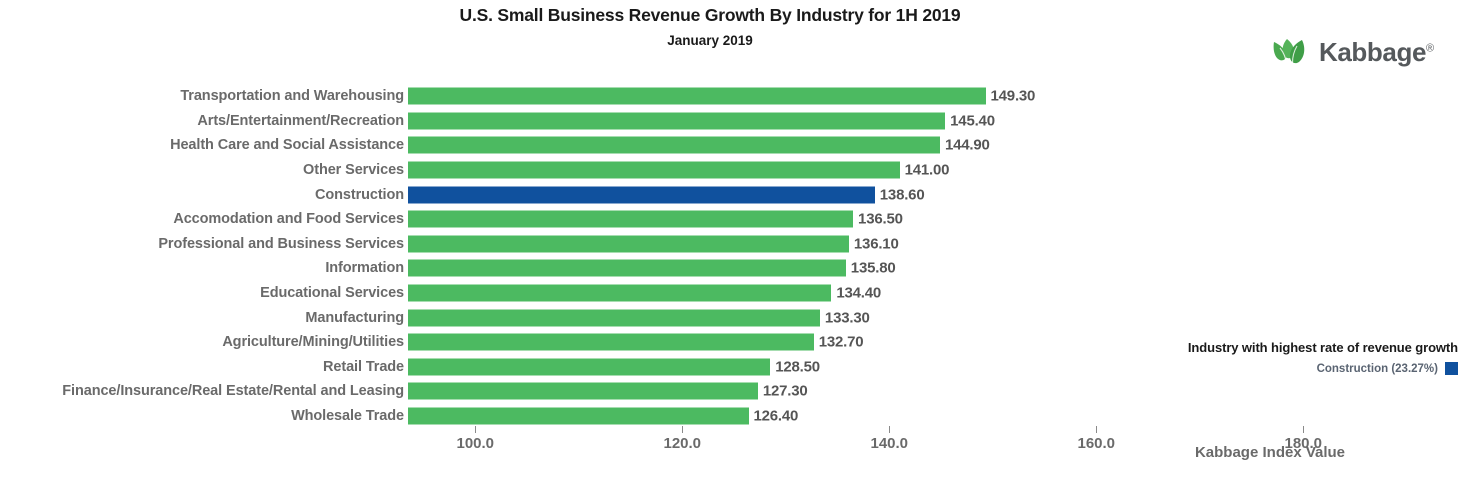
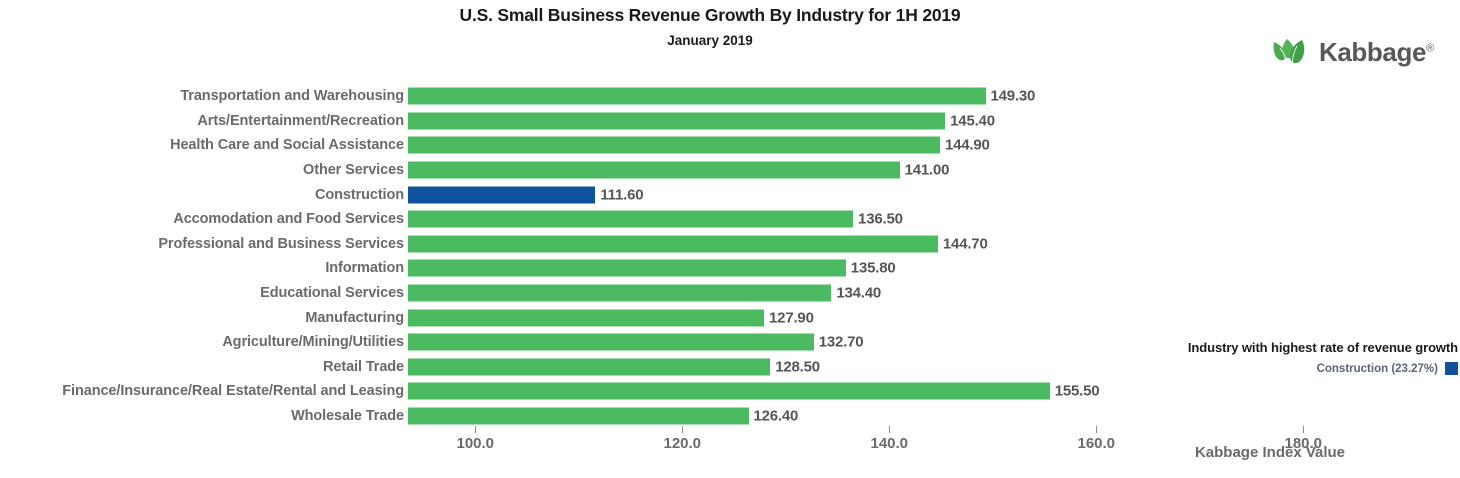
Construction: 138.60 -> 111.60
Professional and Business Services: 136.10 -> 144.70
Manufacturing: 133.30 -> 127.90
Finance/Insurance/Real Estate/Rental and Leasing: 127.30 -> 155.50
